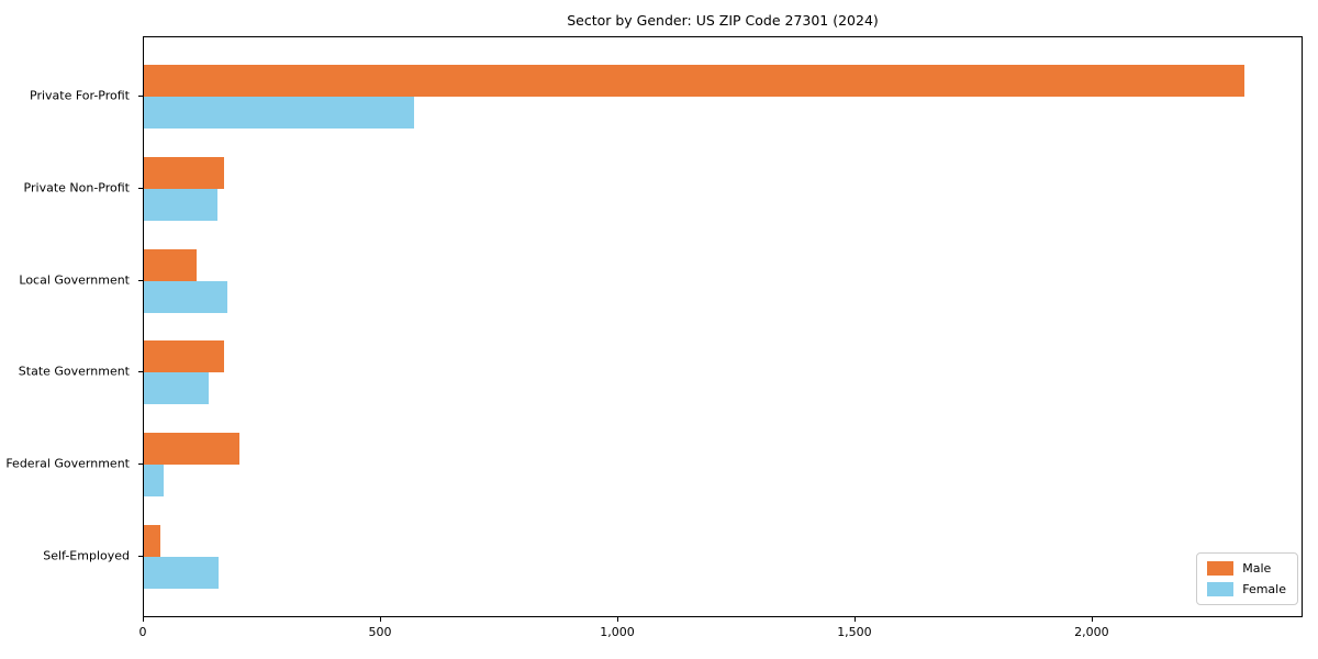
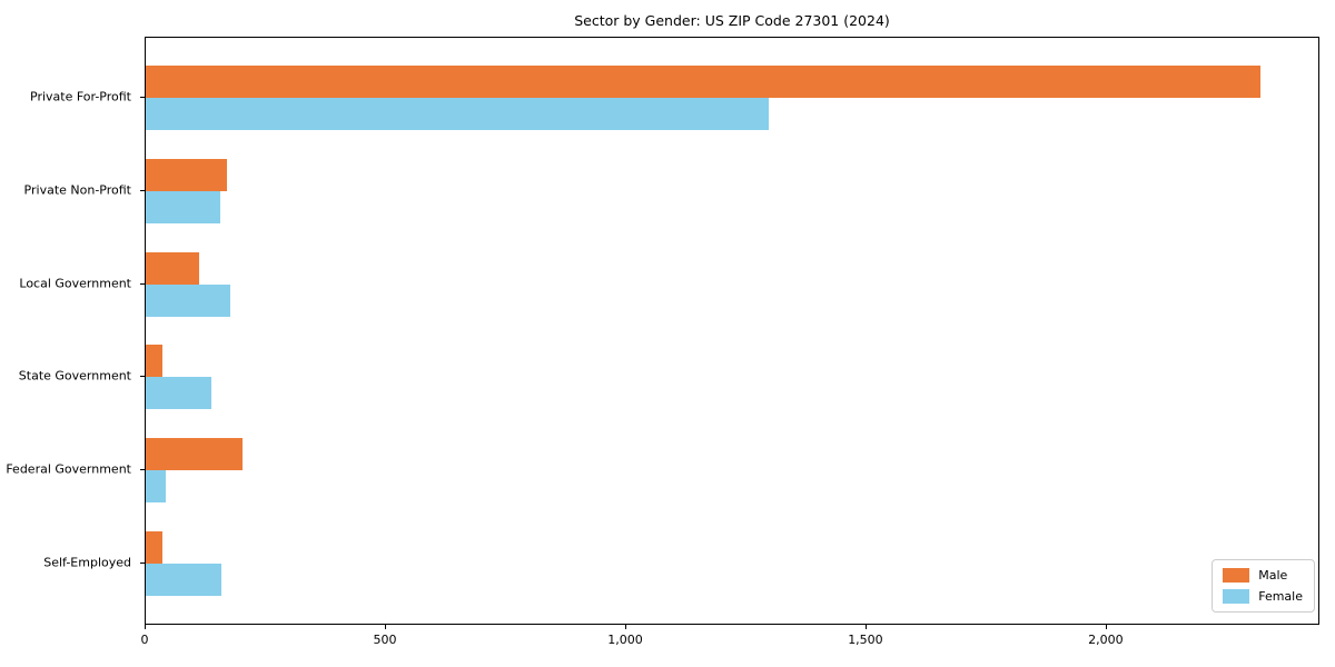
Female/Private For-Profit: 570 -> 1300
Male/State Government: 170 -> 30
